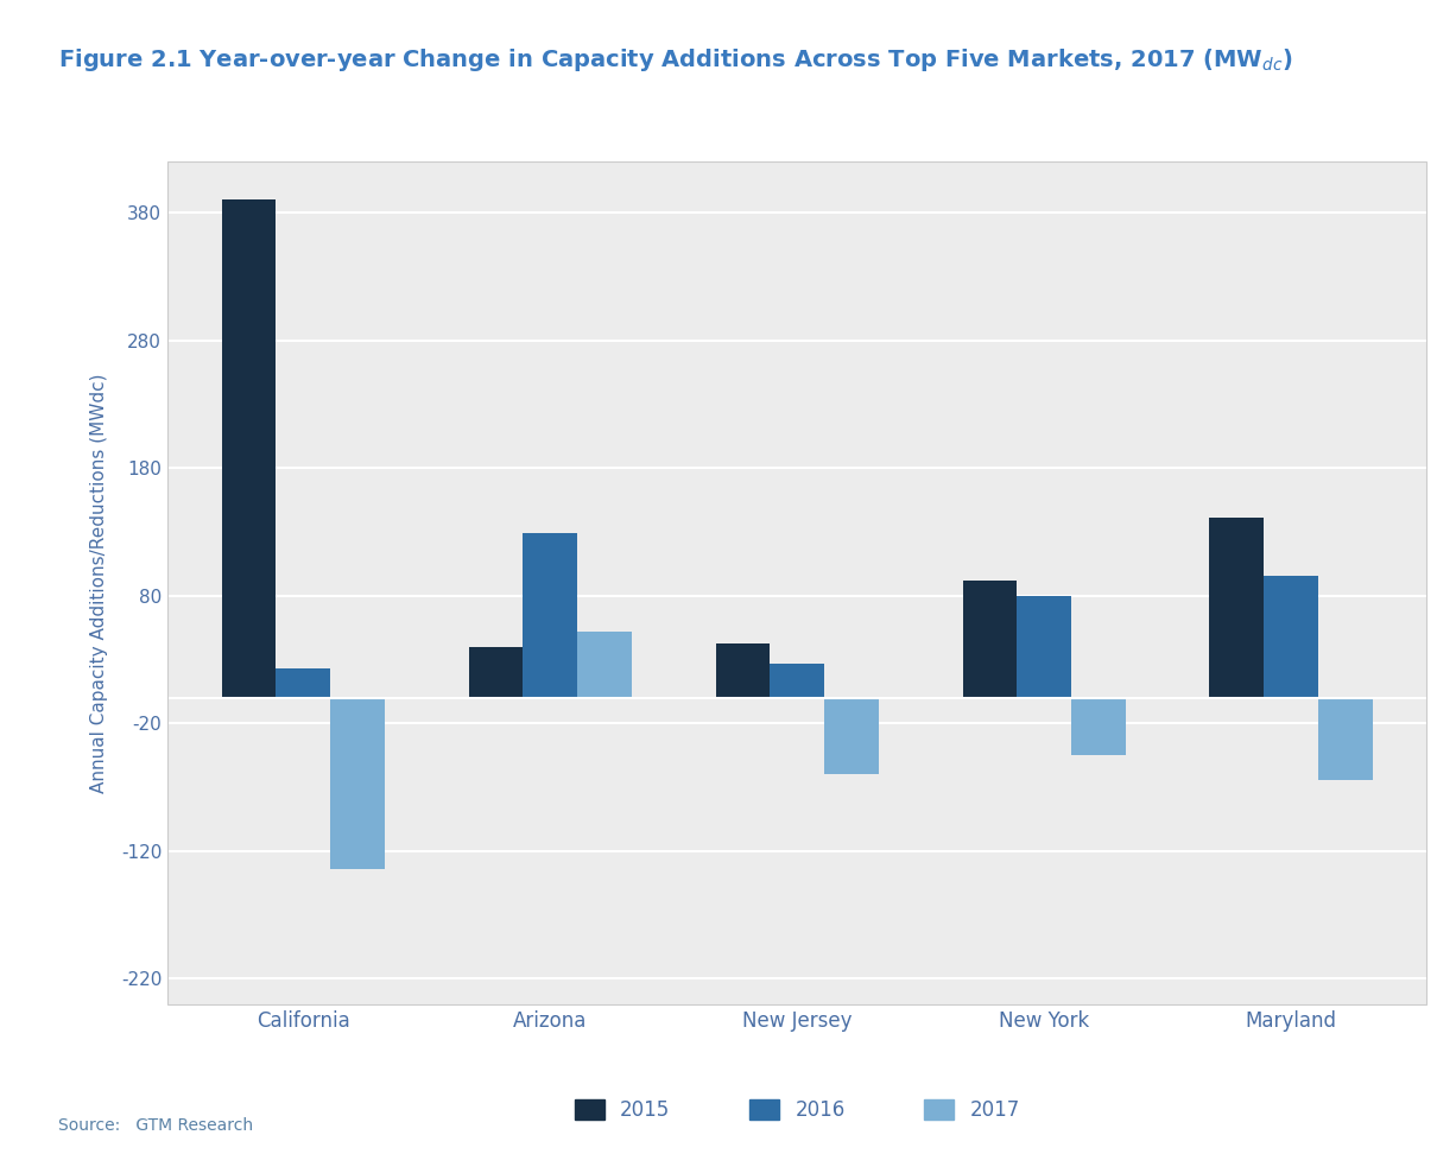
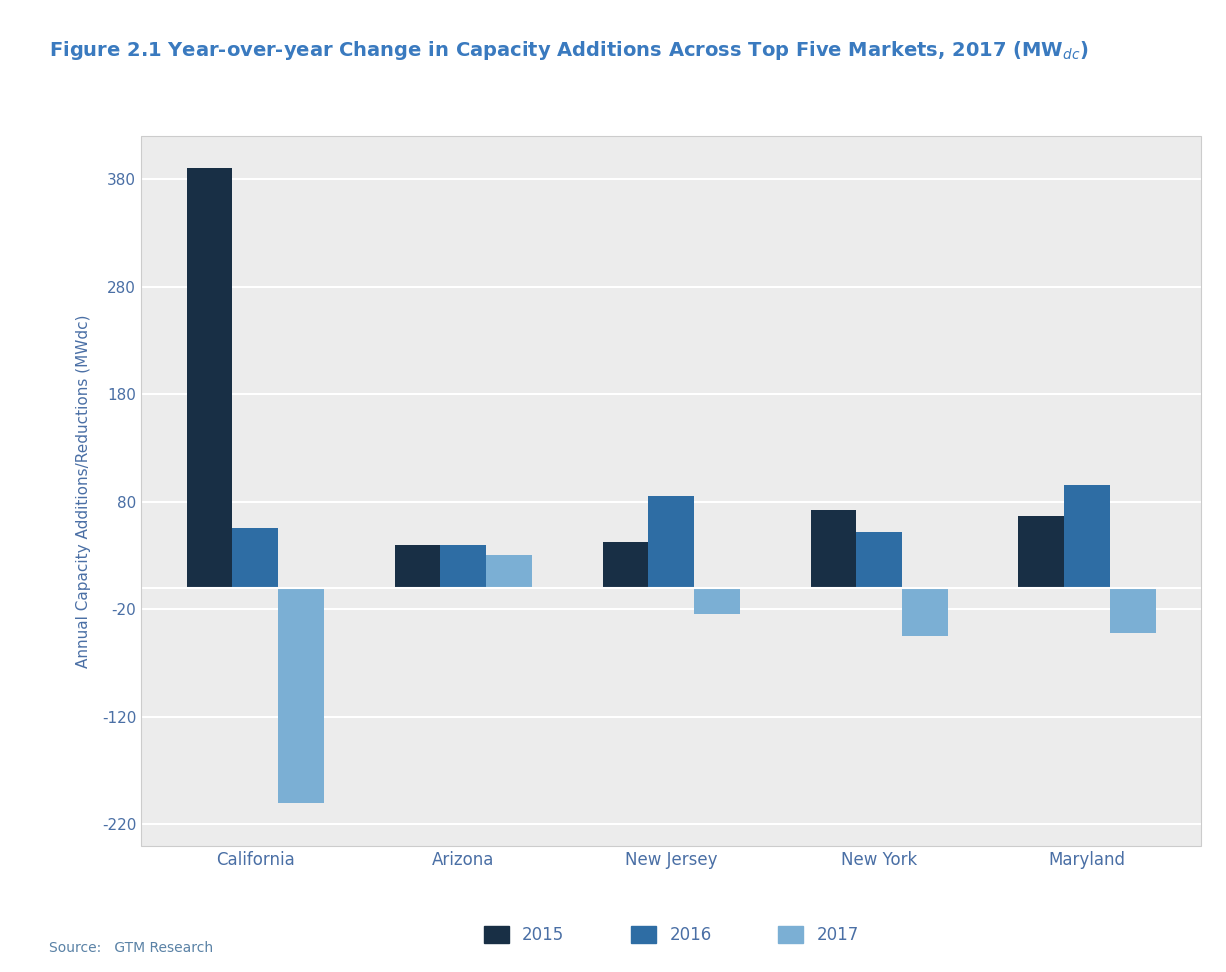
2016/California: 23 -> 55
2017/California: -134 -> -200
2016/Arizona: 129 -> 40
2017/Arizona: 52 -> 30
2016/New Jersey: 27 -> 85
2017/New Jersey: -60 -> -25
2015/New York: 92 -> 72
2016/New York: 80 -> 52
2015/Maryland: 141 -> 67
2017/Maryland: -65 -> -42
